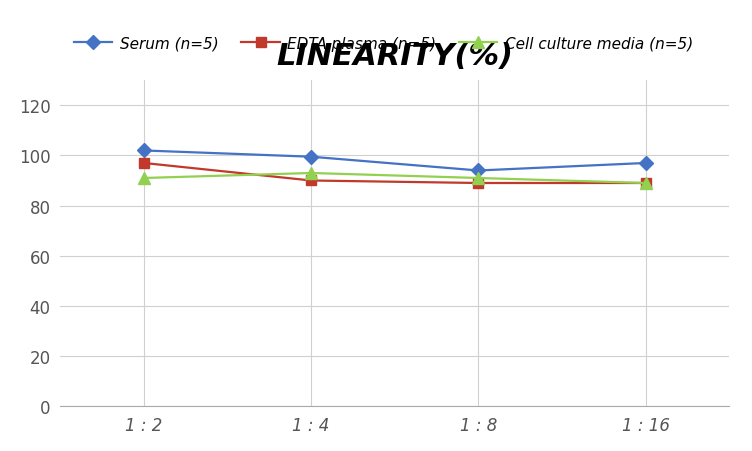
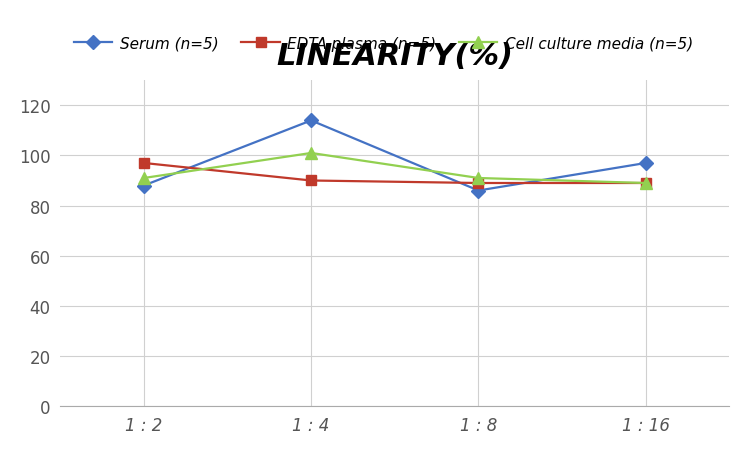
Serum (n=5)/1 : 2: 102.0 -> 88.0
Serum (n=5)/1 : 4: 99.5 -> 114.0
Cell culture media (n=5)/1 : 4: 93 -> 101
Serum (n=5)/1 : 8: 94.0 -> 86.0
